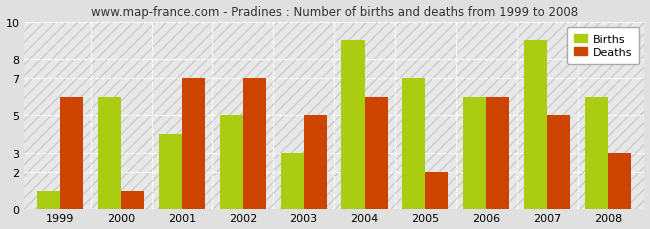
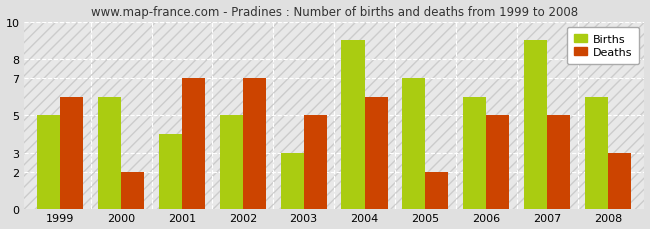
Births/1999: 1 -> 5
Deaths/2000: 1 -> 2
Deaths/2006: 6 -> 5
